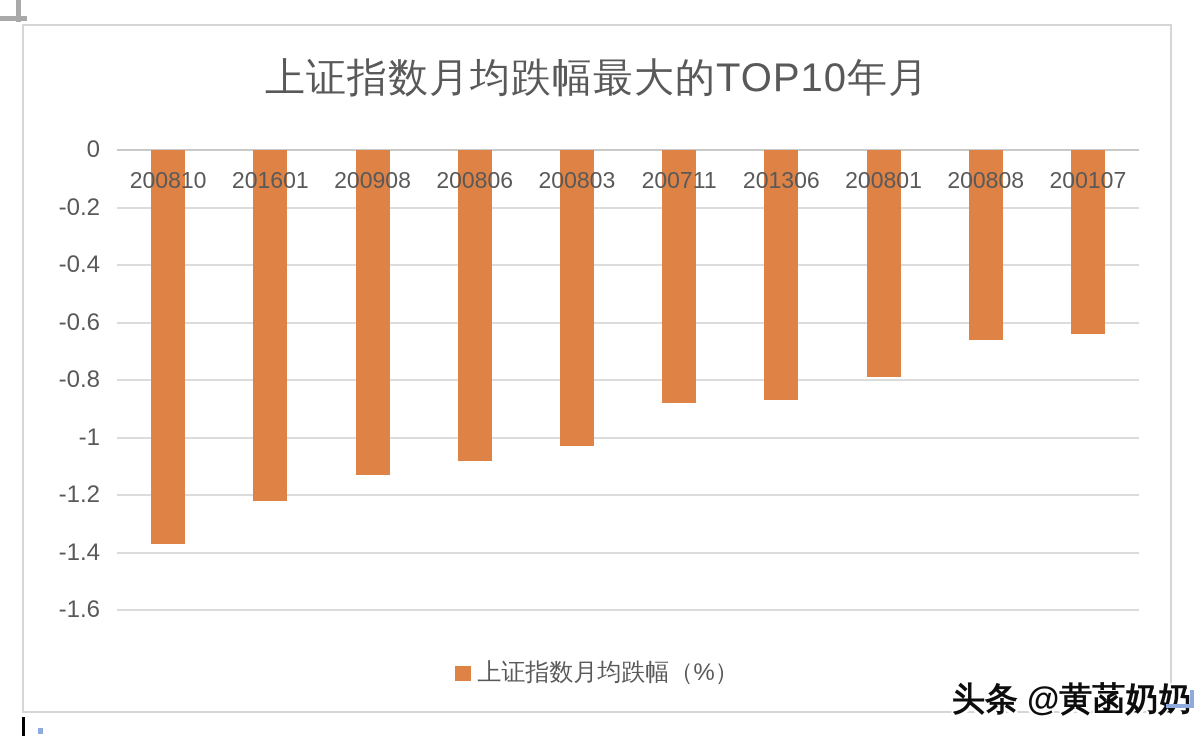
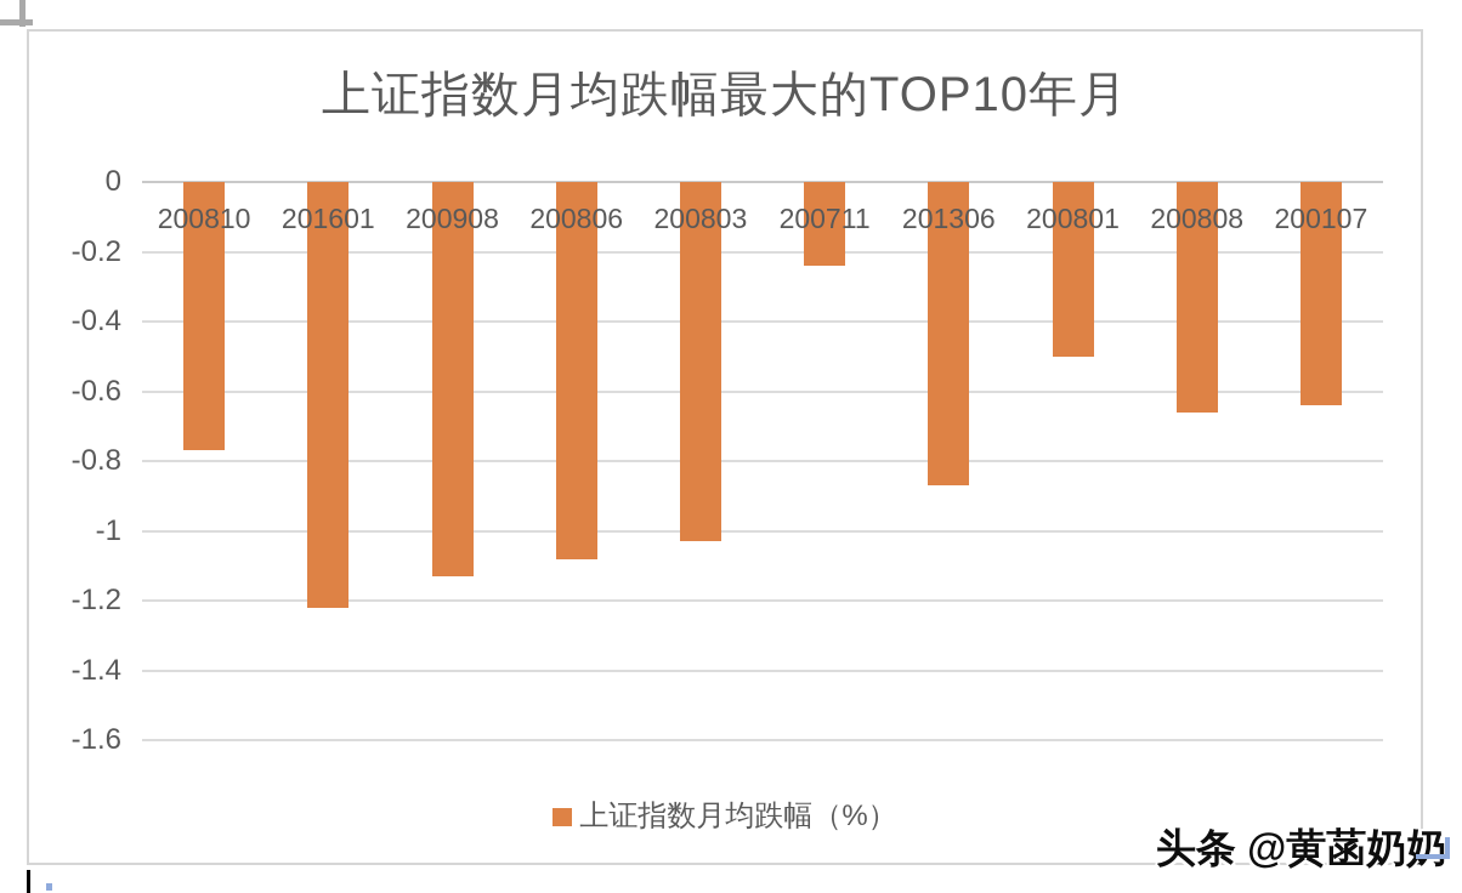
200810: -1.37 -> -0.77
200711: -0.88 -> -0.24
200801: -0.79 -> -0.50
